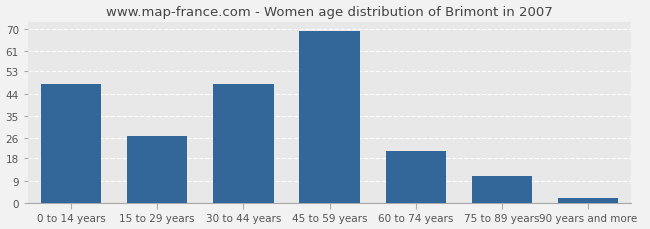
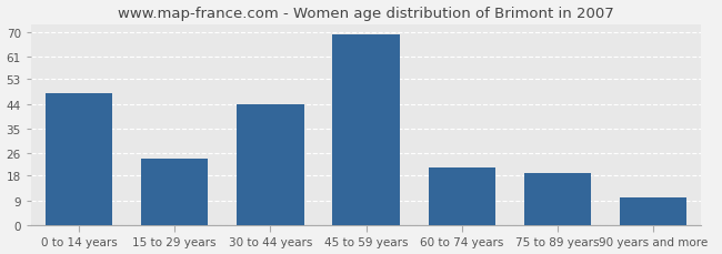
15 to 29 years: 27 -> 24
30 to 44 years: 48 -> 44
75 to 89 years: 11 -> 19
90 years and more: 2 -> 10
